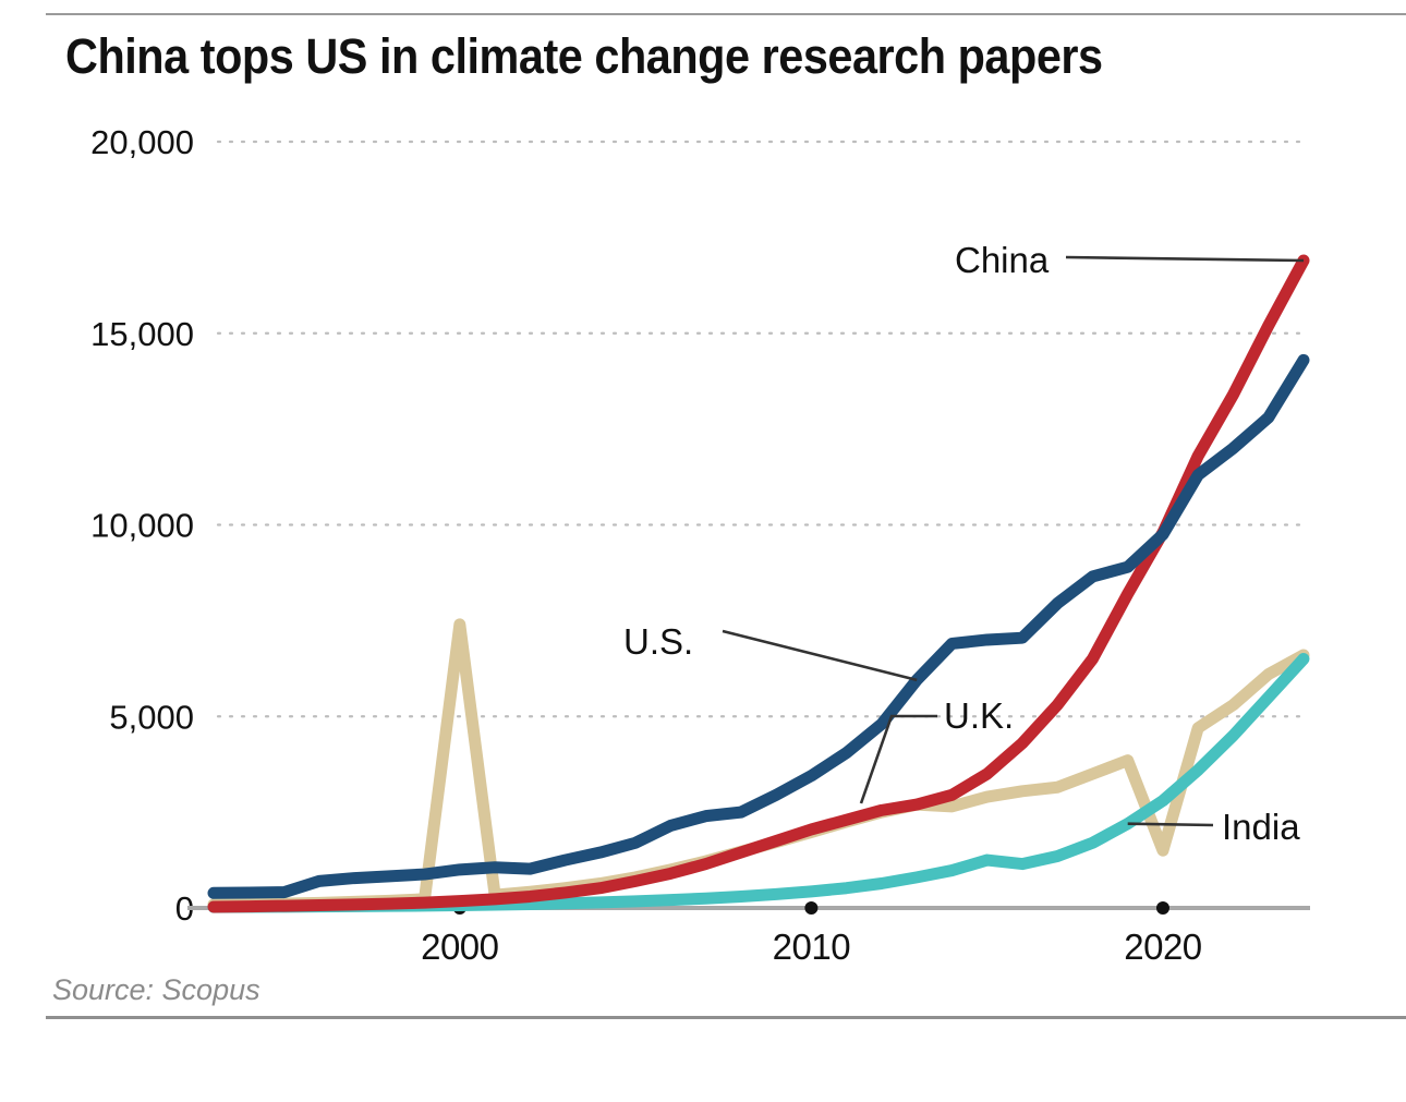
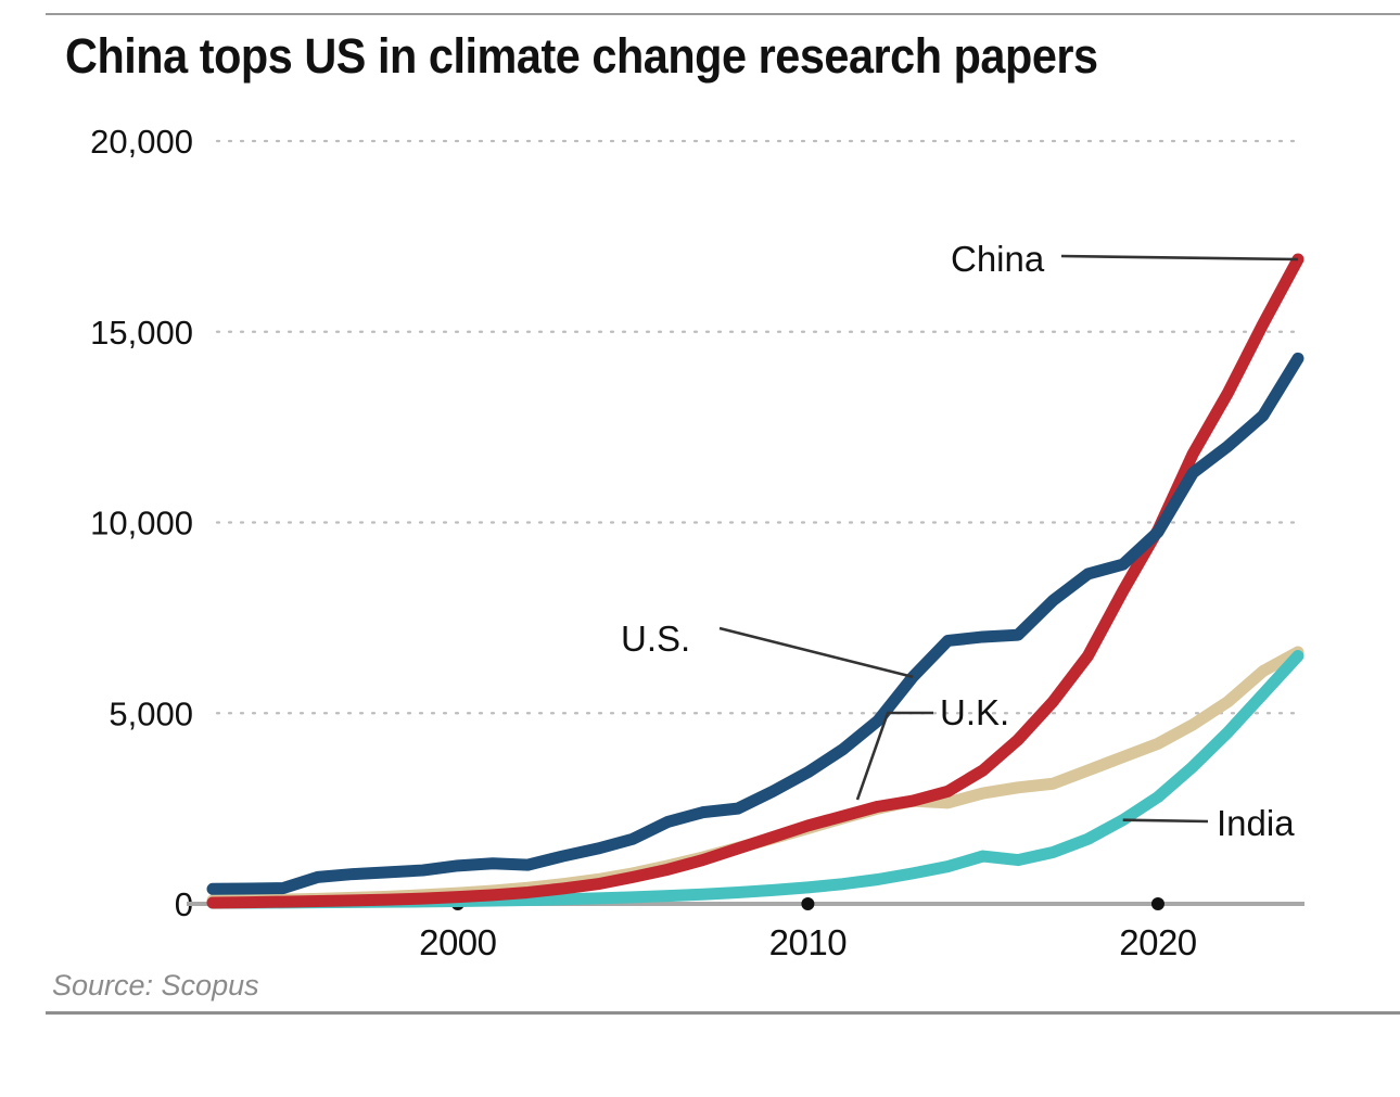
U.K./2000: 7400 -> 300
U.K./2020: 1500 -> 4200
